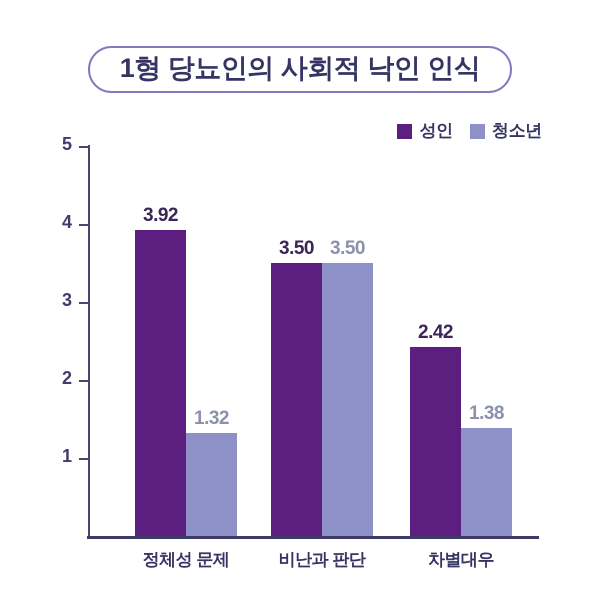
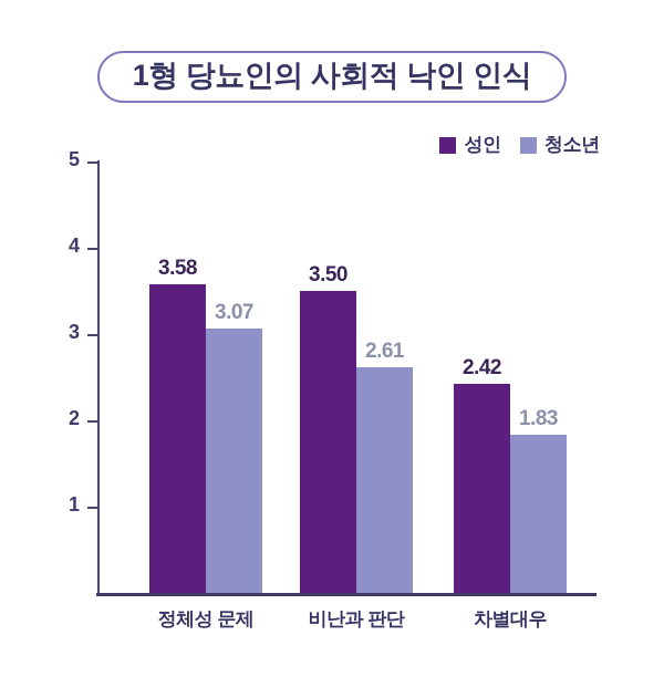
성인/정체성 문제: 3.92 -> 3.58
청소년/정체성 문제: 1.32 -> 3.07
청소년/비난과 판단: 3.50 -> 2.61
청소년/차별대우: 1.38 -> 1.83
